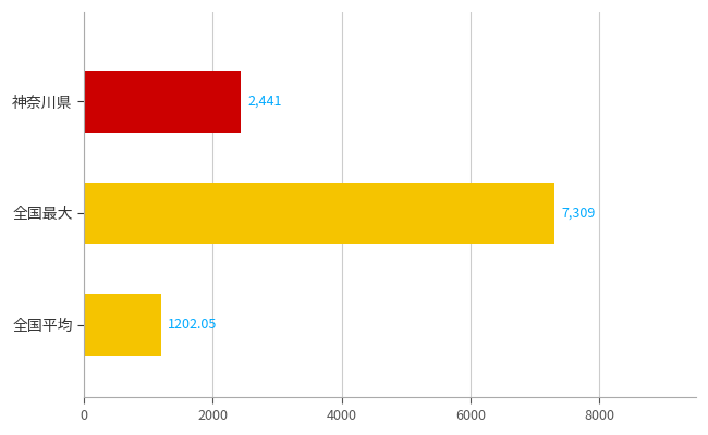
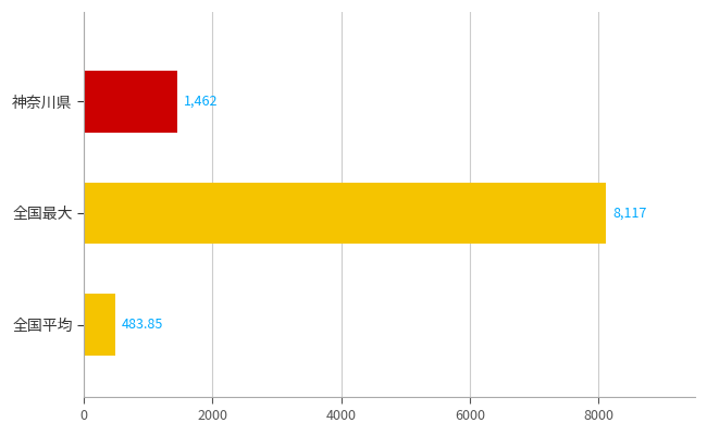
神奈川県: 2,441 -> 1,462
全国最大: 7,309 -> 8,117
全国平均: 1202.05 -> 483.85
